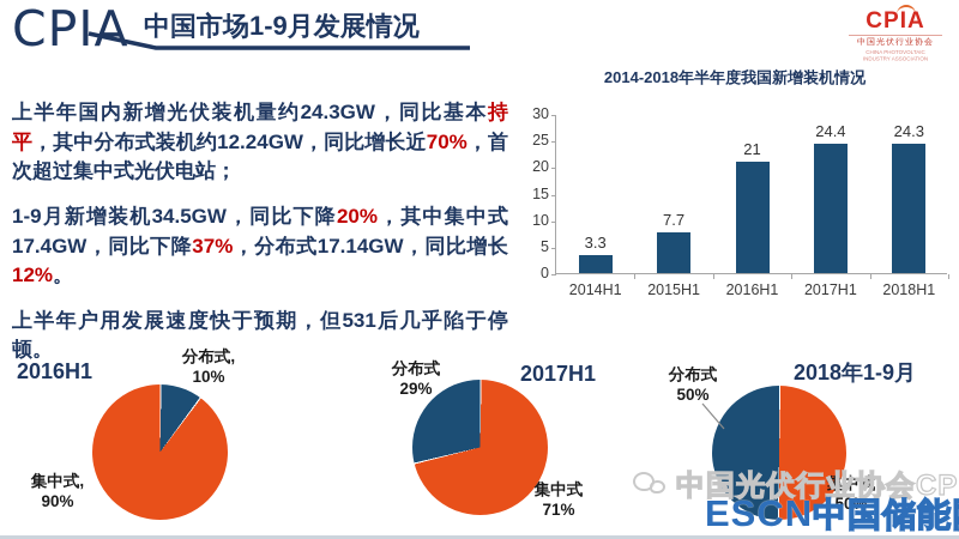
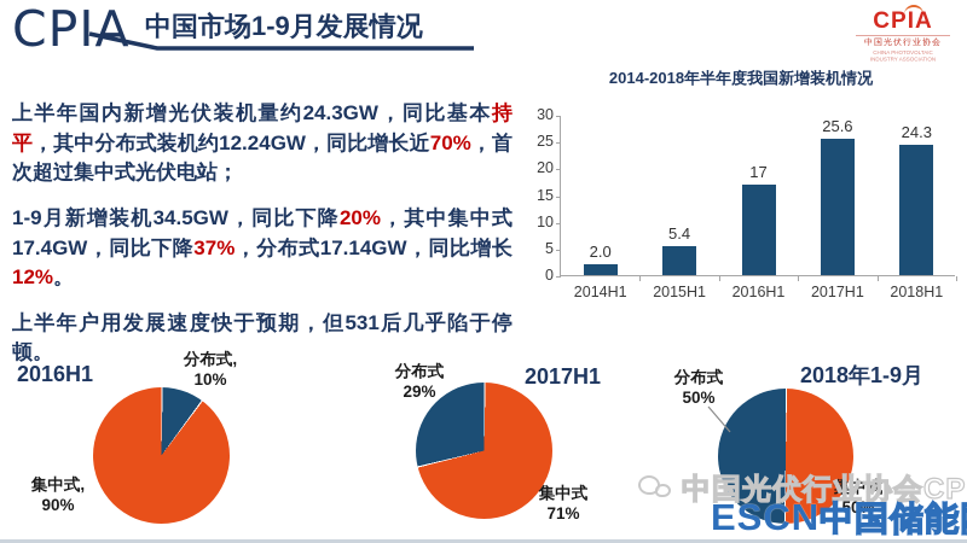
2014-2018年半年度我国新增装机情况/2014H1: 3.3 -> 2.0
2014-2018年半年度我国新增装机情况/2015H1: 7.7 -> 5.4
2014-2018年半年度我国新增装机情况/2016H1: 21 -> 17
2014-2018年半年度我国新增装机情况/2017H1: 24.4 -> 25.6
